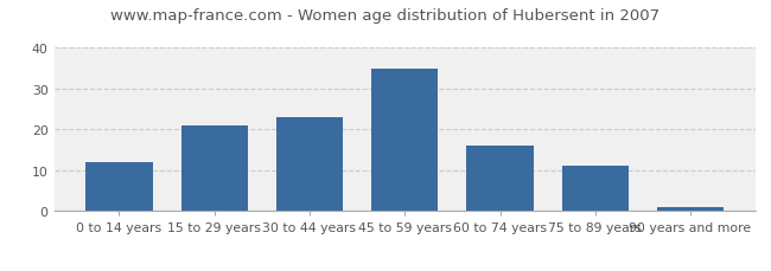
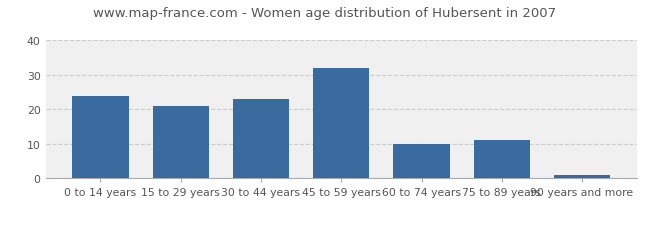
0 to 14 years: 12 -> 24
45 to 59 years: 35 -> 32
60 to 74 years: 16 -> 10
